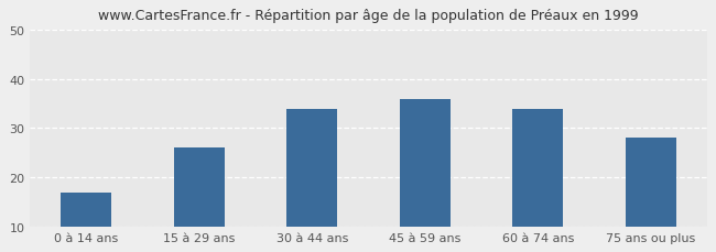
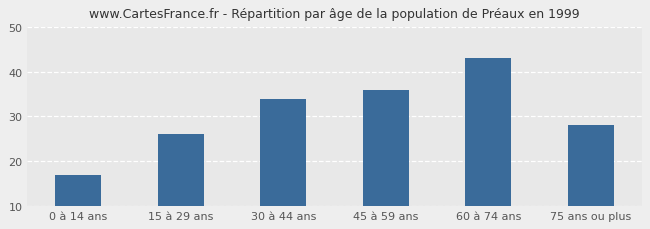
60 à 74 ans: 34 -> 43
